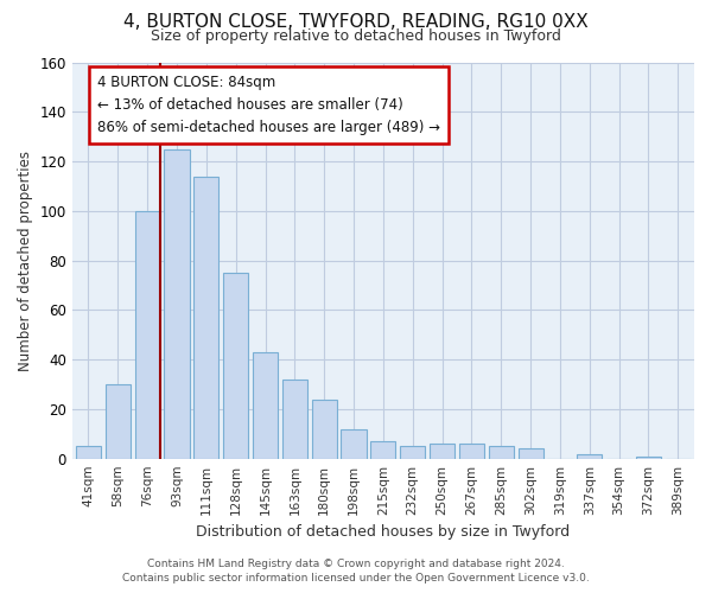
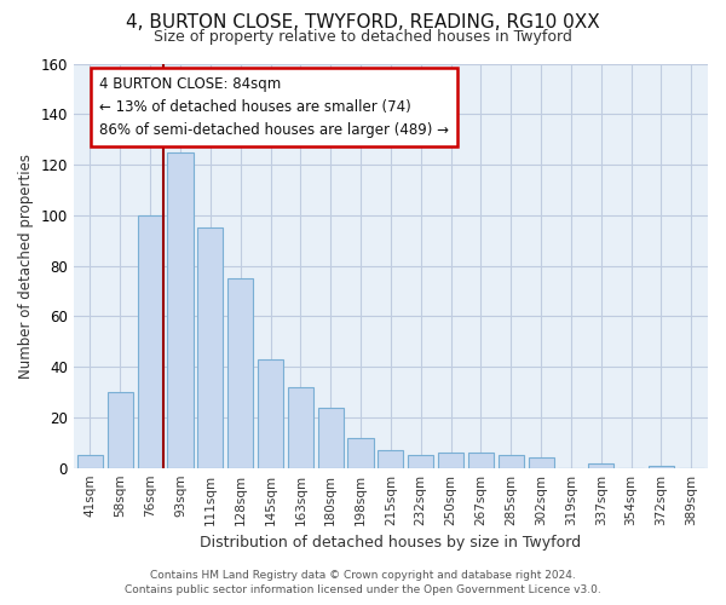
111sqm: 114 -> 95
